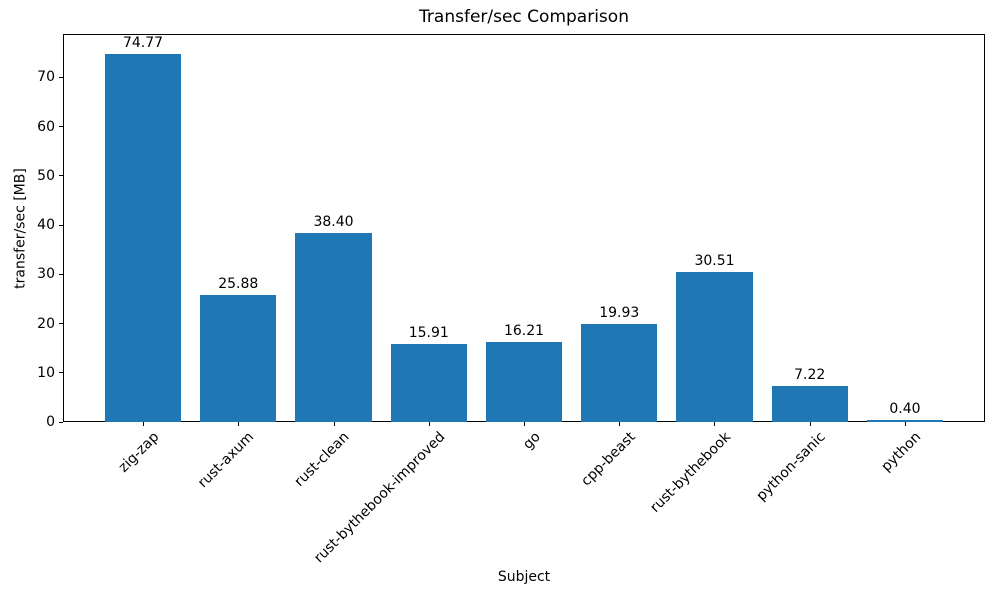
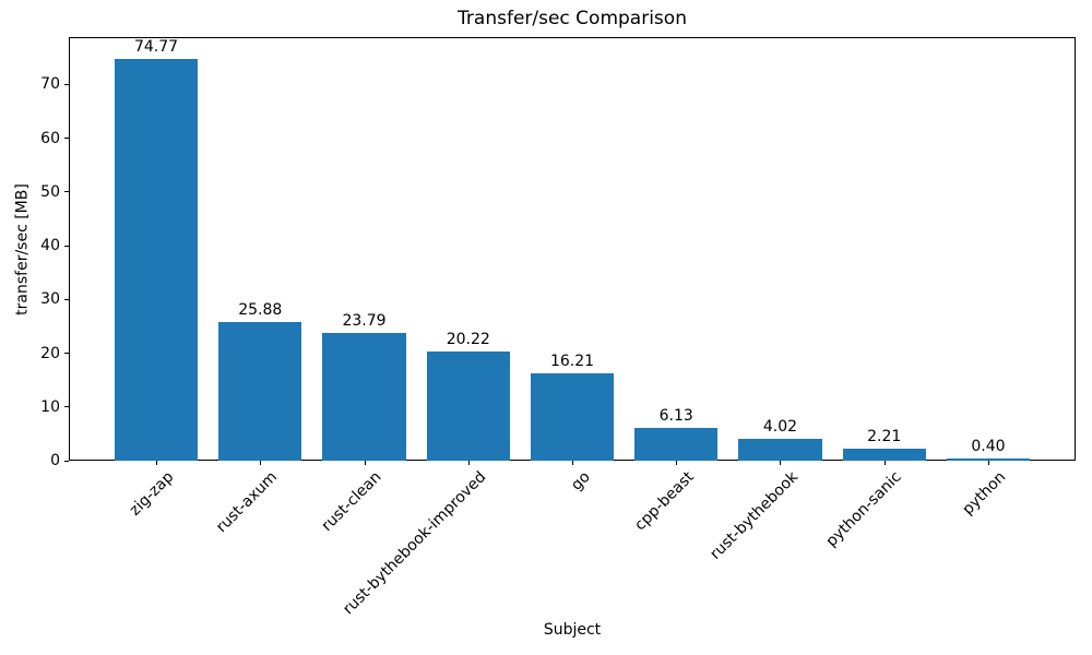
rust-clean: 38.40 -> 23.79
rust-bythebook-improved: 15.91 -> 20.22
cpp-beast: 19.93 -> 6.13
rust-bythebook: 30.51 -> 4.02
python-sanic: 7.22 -> 2.21
